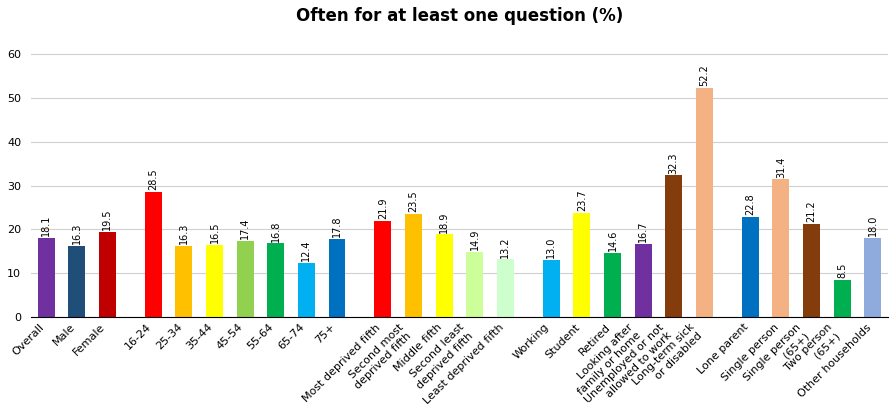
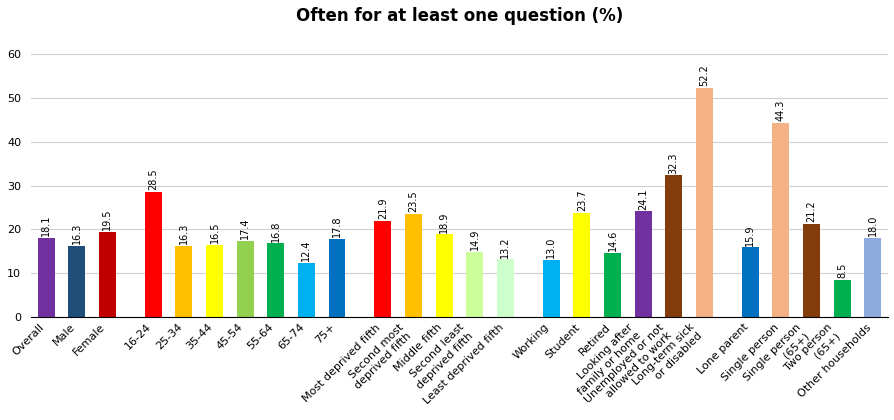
Looking after family or home: 16.7 -> 24.1
Lone parent: 22.8 -> 15.9
Single person: 31.4 -> 44.3
